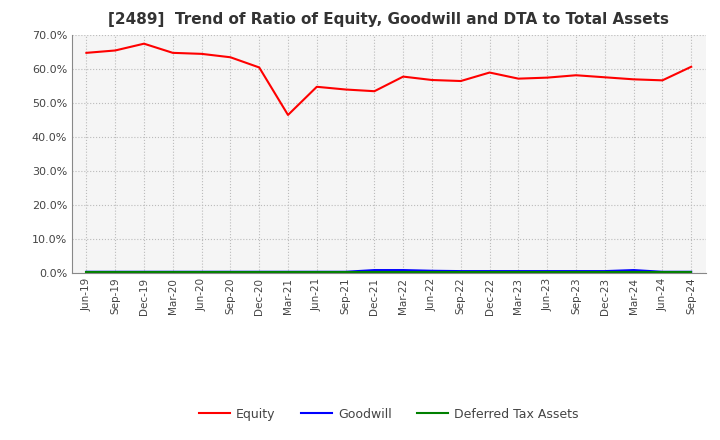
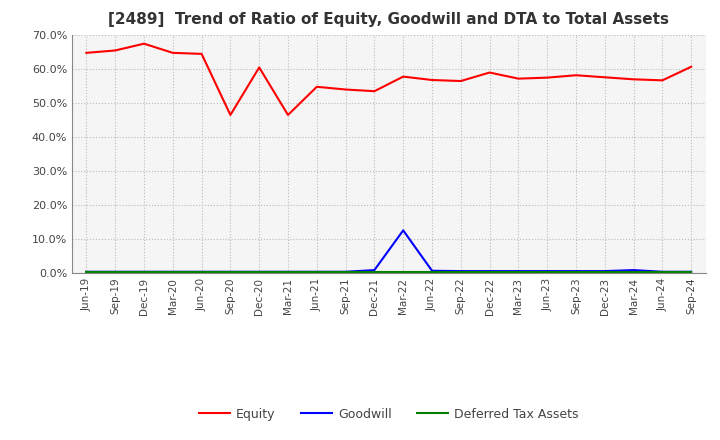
Equity/Sep-20: 63.5% -> 46.5%
Goodwill/Mar-22: 0.8% -> 12.5%
